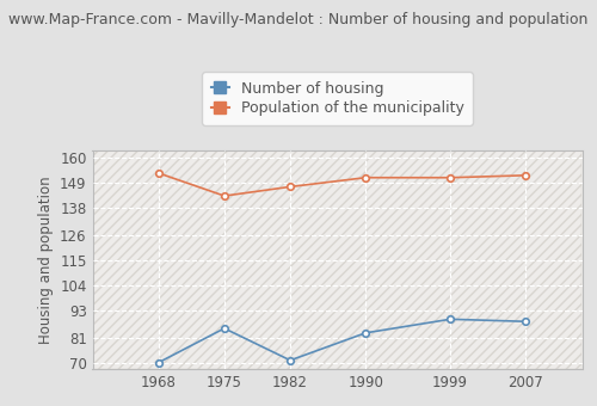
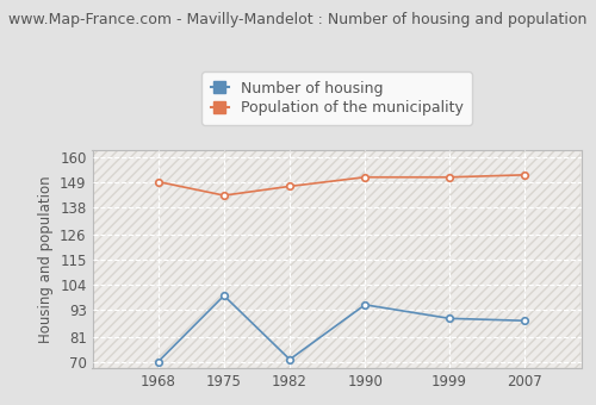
Population of the municipality/1968: 153 -> 149
Number of housing/1975: 85 -> 99
Number of housing/1990: 83 -> 95
